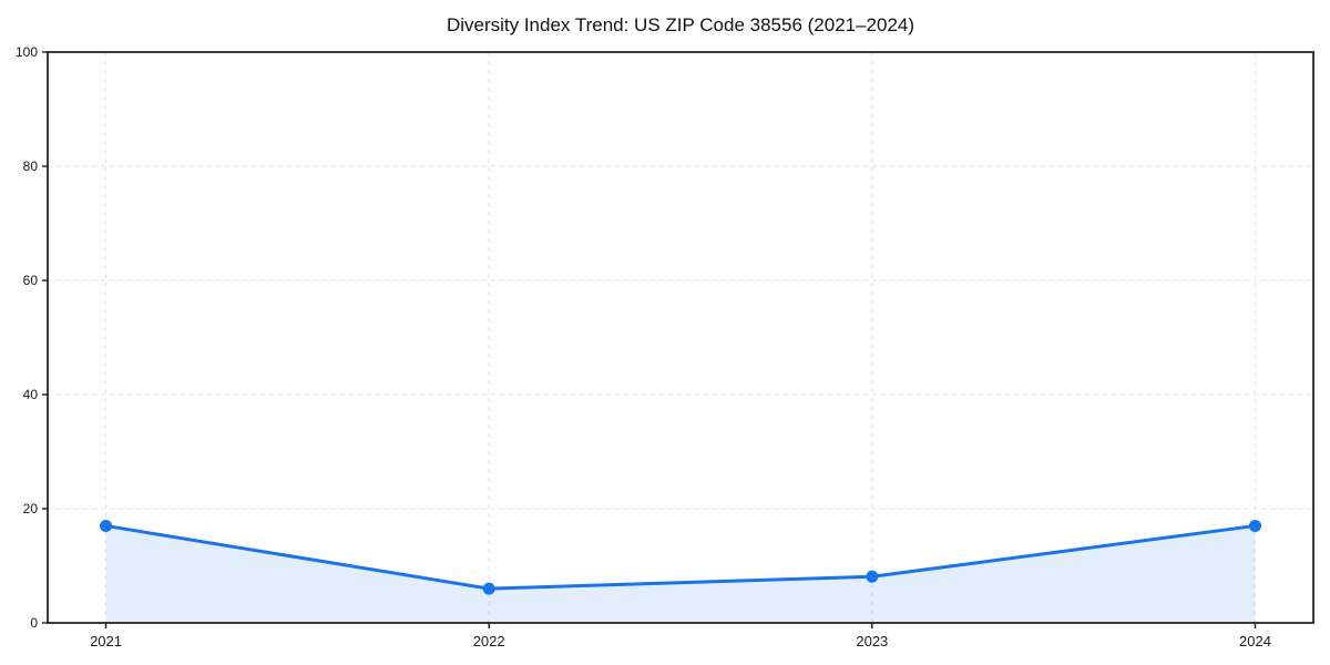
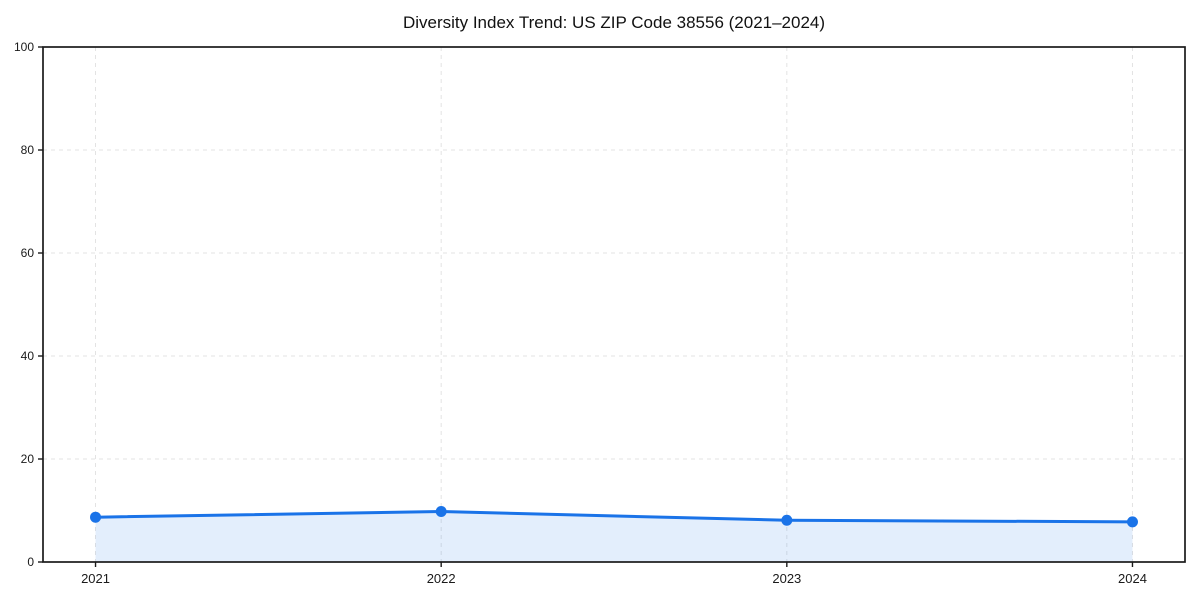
2021: 17 -> 9
2022: 6 -> 10
2024: 17 -> 8
